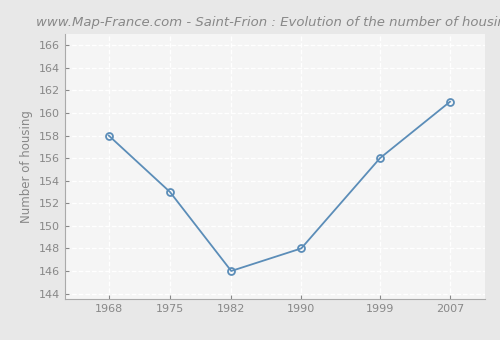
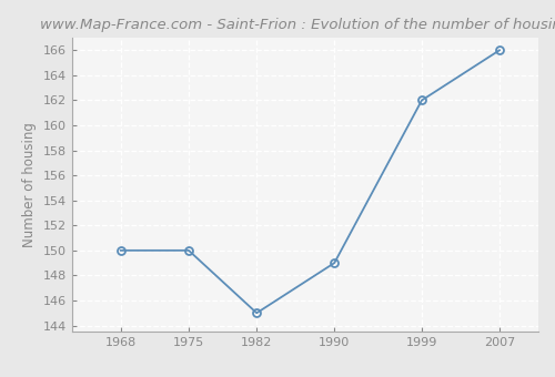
1968: 158 -> 150
1975: 153 -> 150
1982: 146 -> 145
1990: 148 -> 149
1999: 156 -> 162
2007: 161 -> 166
